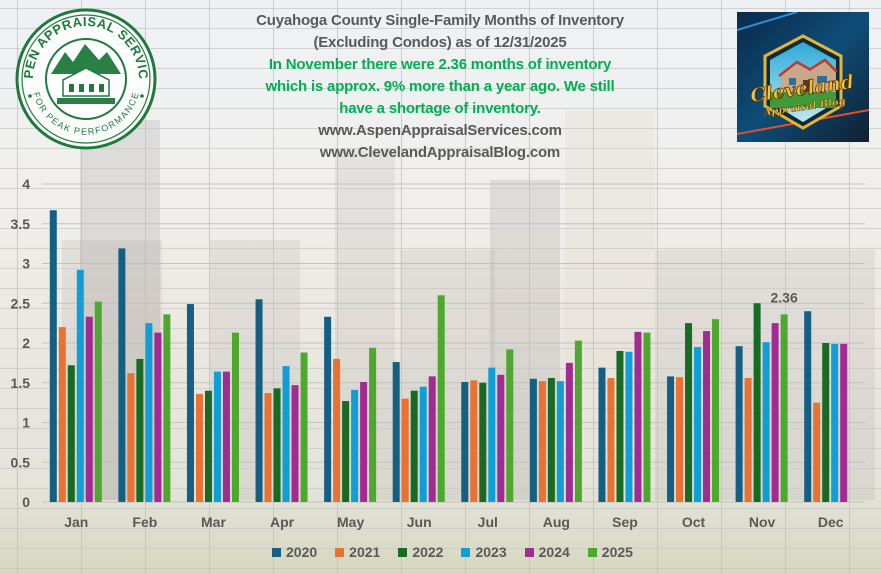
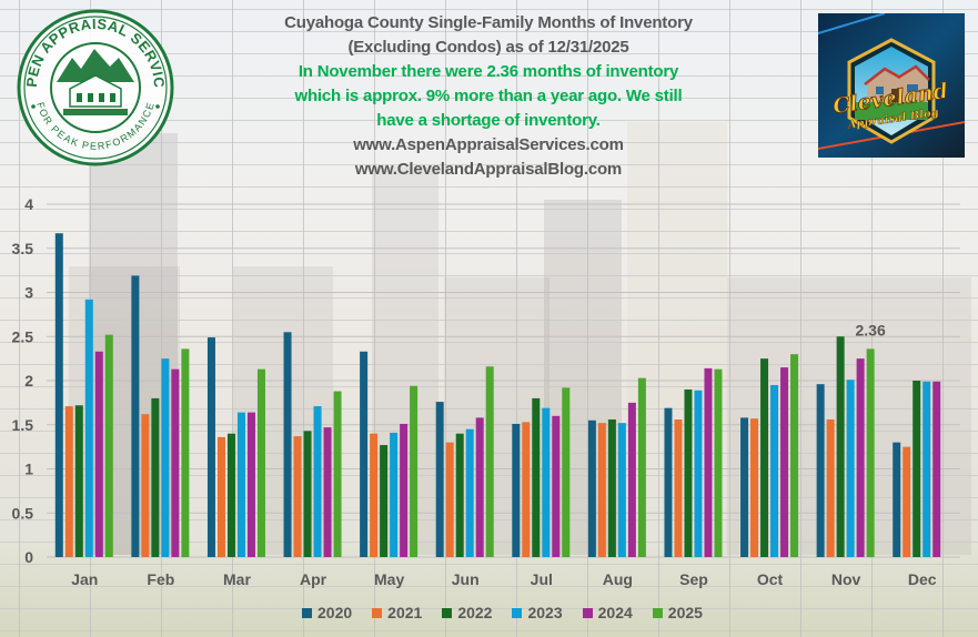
2021/Jan: 2.2 -> 1.7
2021/May: 1.8 -> 1.4
2025/Jun: 2.6 -> 2.2
2022/Jul: 1.5 -> 1.8
2020/Dec: 2.4 -> 1.3
